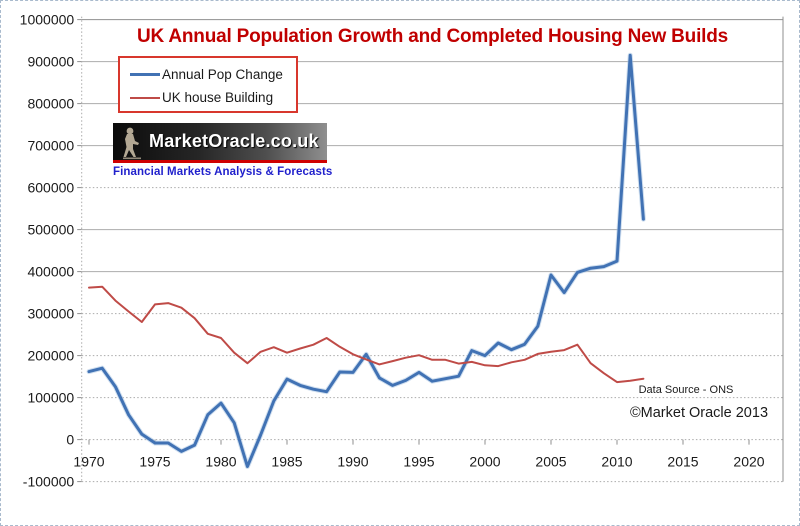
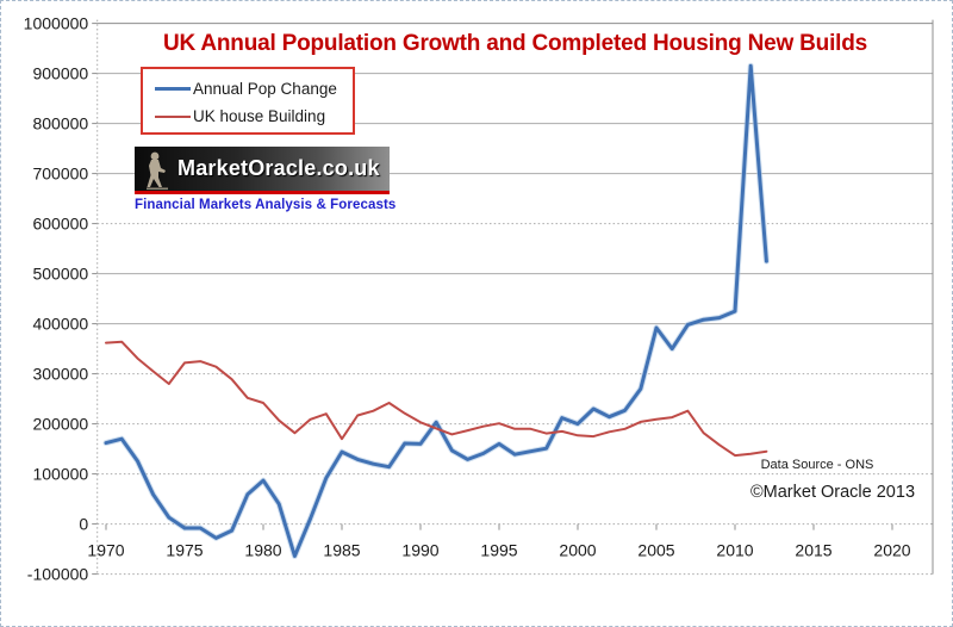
UK house Building/1985: 210000 -> 170000
